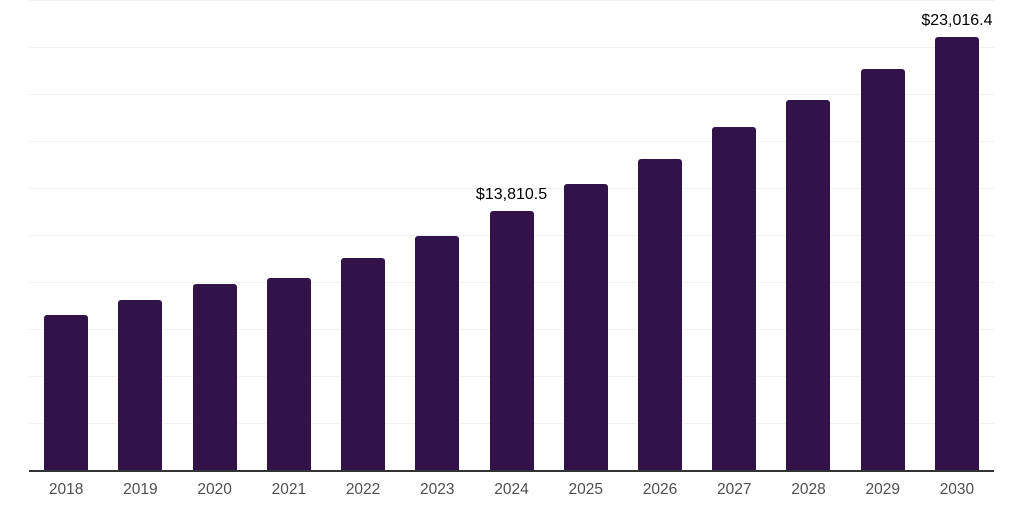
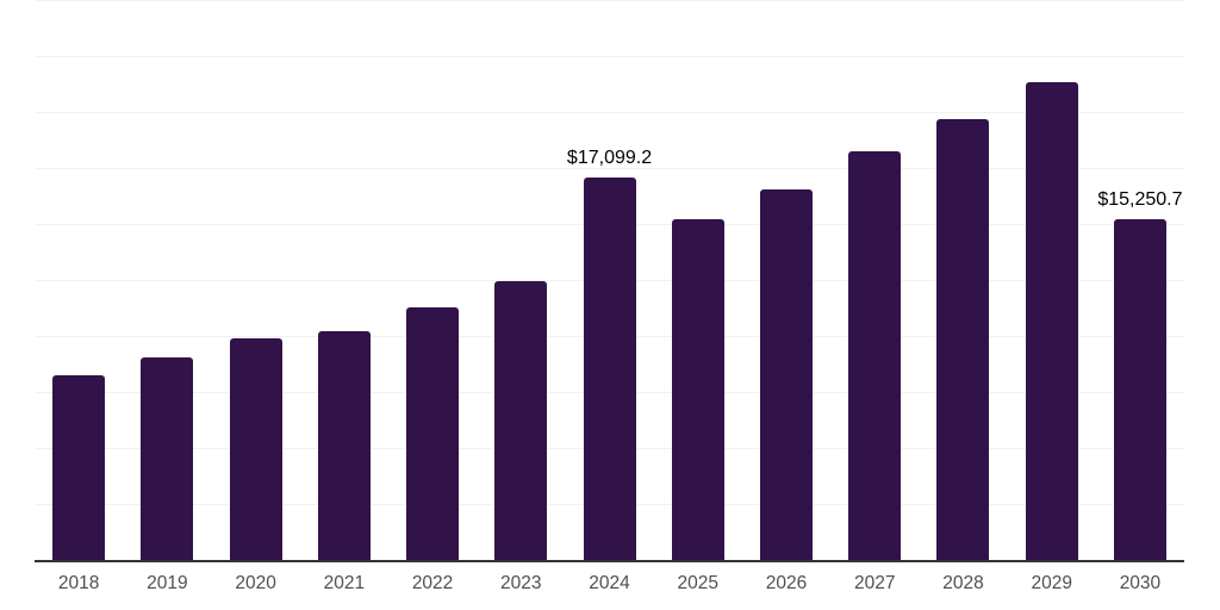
2024: $13,810.5 -> $17,099.2
2030: $23,016.4 -> $15,250.7
